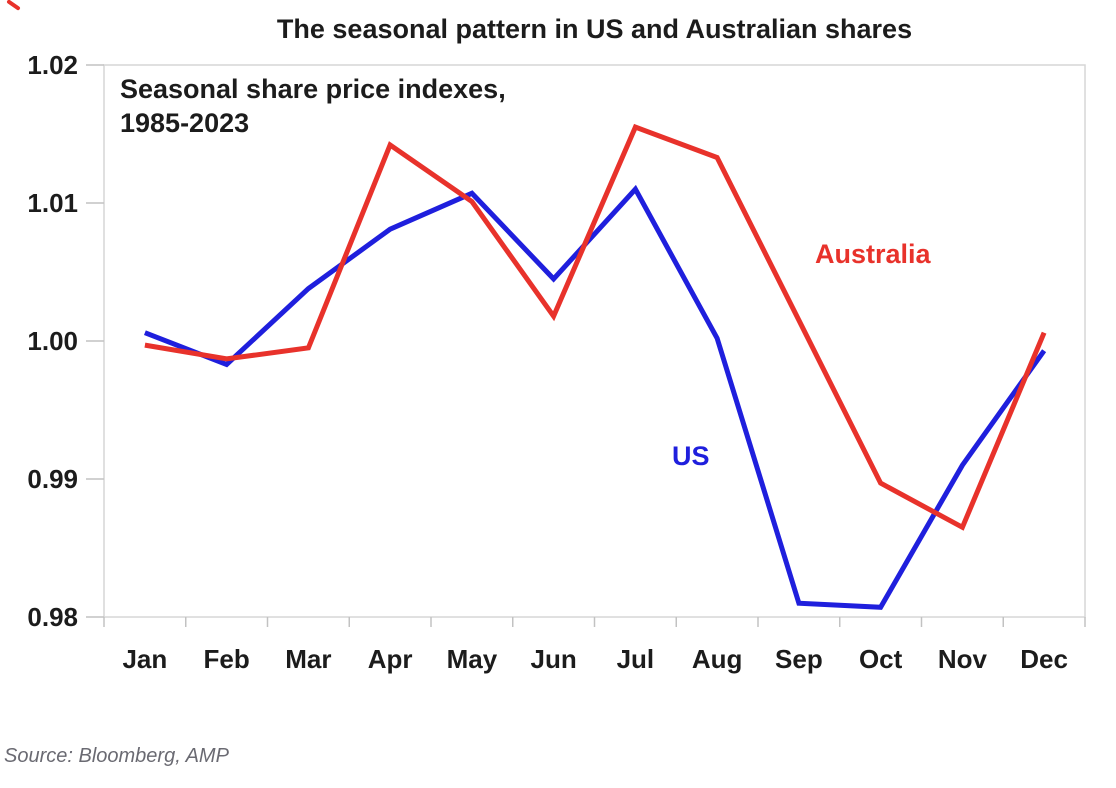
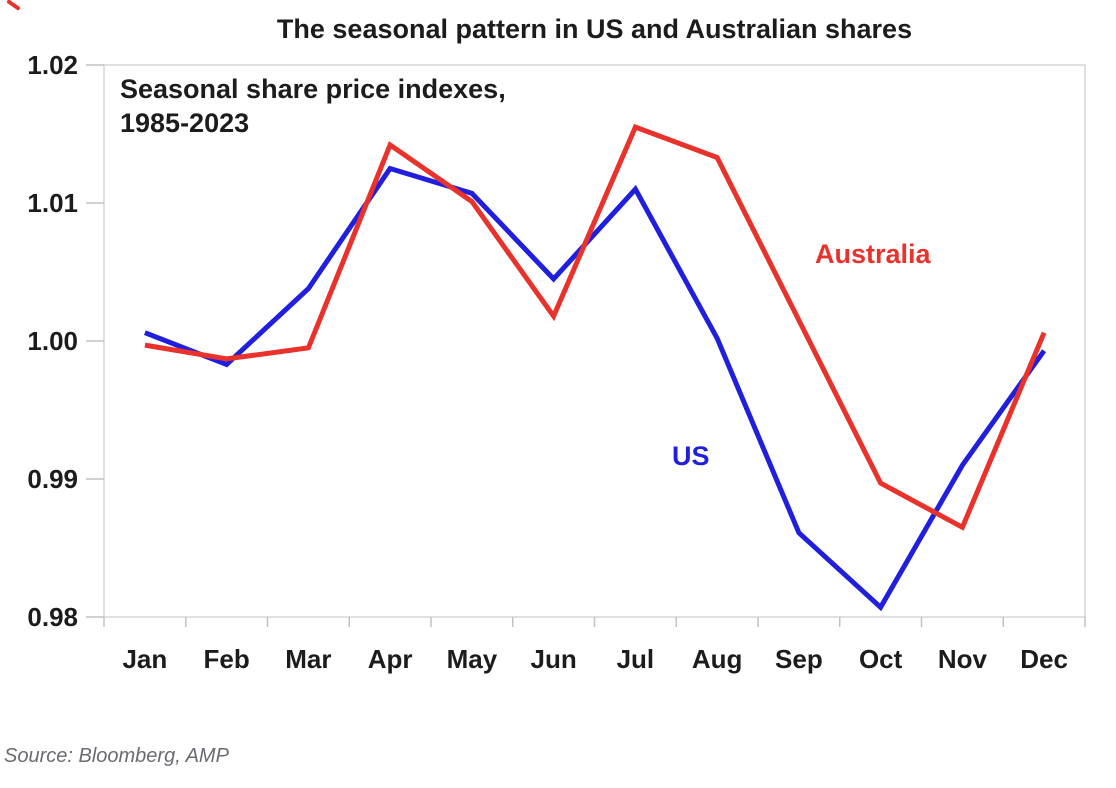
US/Apr: 1.0081 -> 1.0125
US/Sep: 0.9810 -> 0.9861
